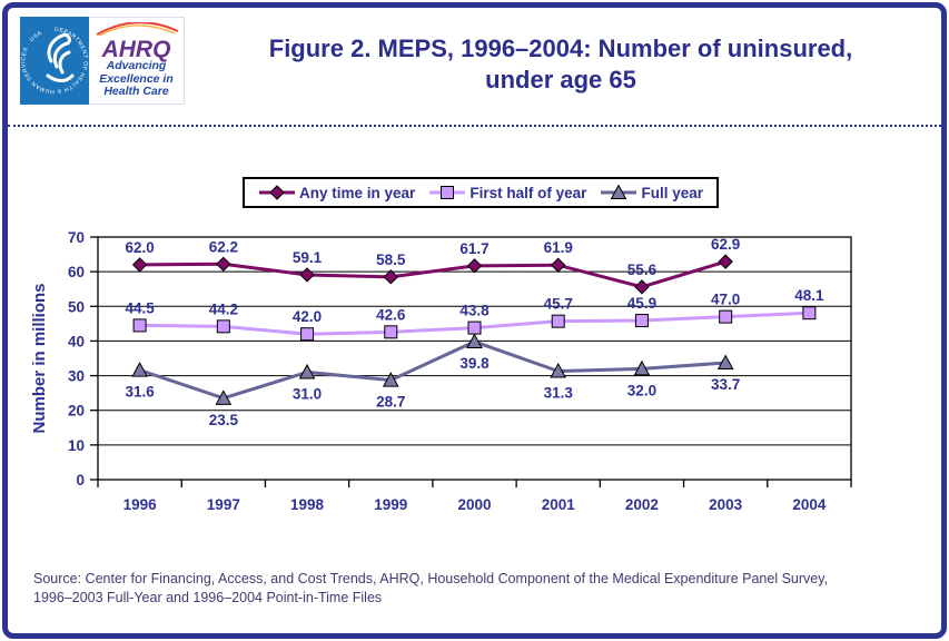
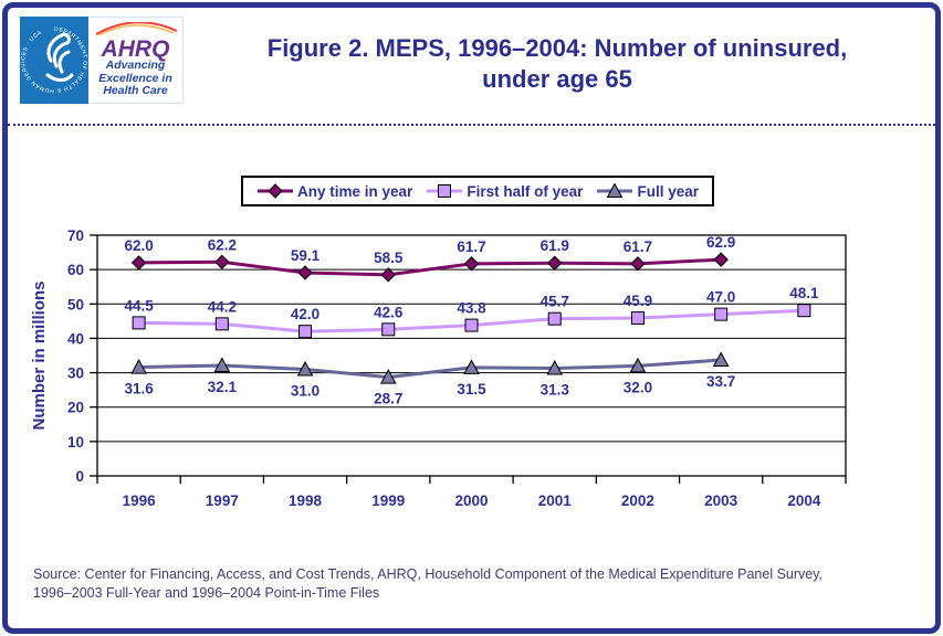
Full year/1997: 23.5 -> 32.1
Full year/2000: 39.8 -> 31.5
Any time in year/2002: 55.6 -> 61.7
